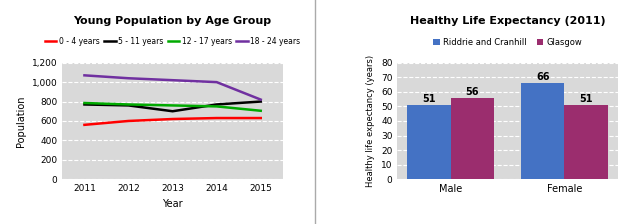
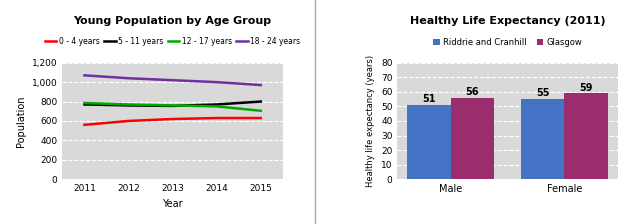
Young Population by Age Group/5 - 11 years/2013: 700 -> 760
Young Population by Age Group/18 - 24 years/2015: 820 -> 970
Healthy Life Expectancy (2011)/Riddrie and Cranhill/Female: 66 -> 55
Healthy Life Expectancy (2011)/Glasgow/Female: 51 -> 59
